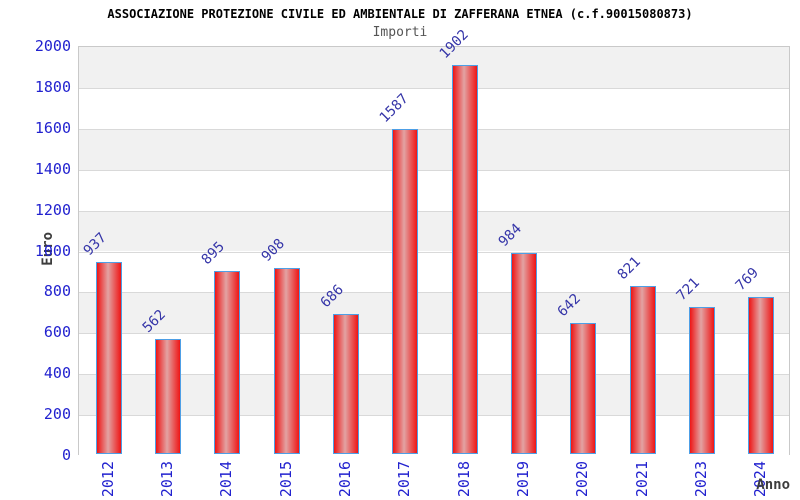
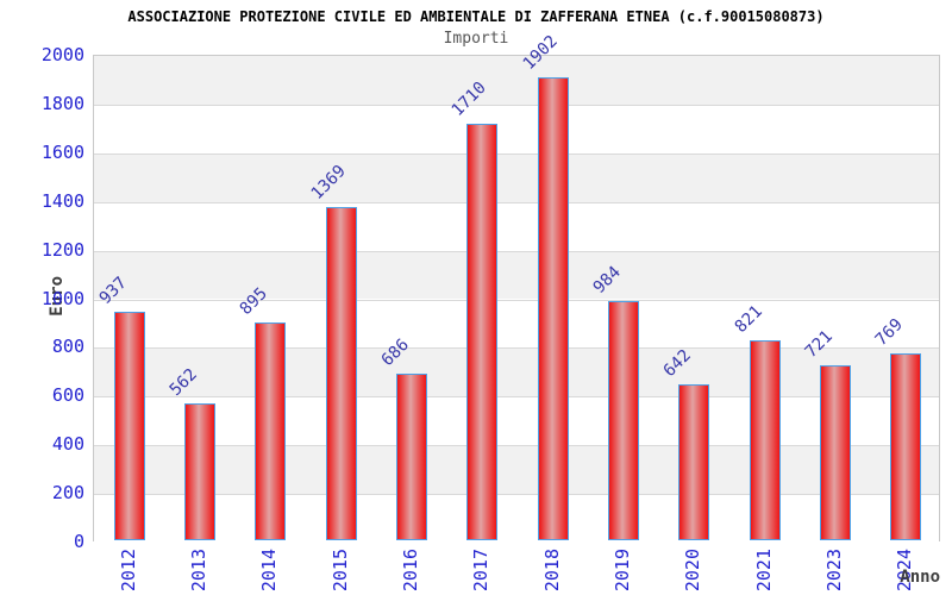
2015: 908 -> 1369
2017: 1587 -> 1710
